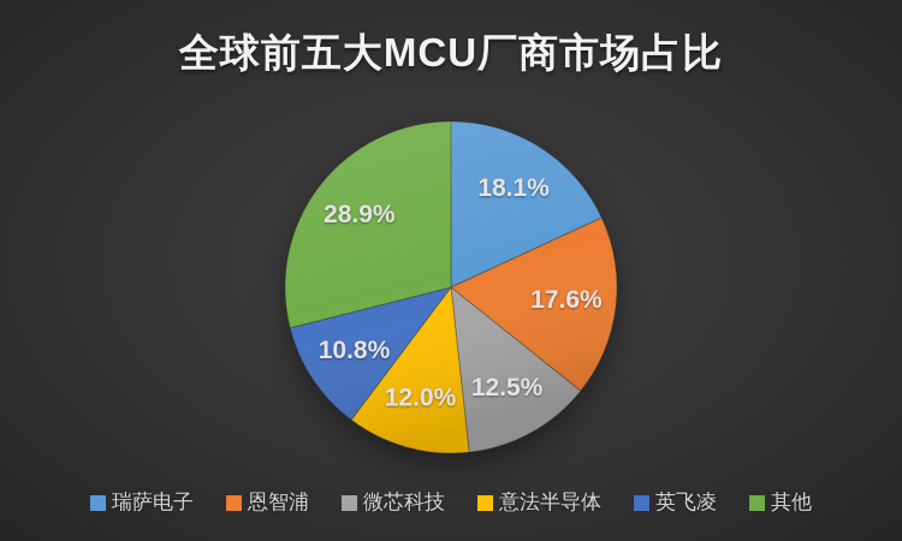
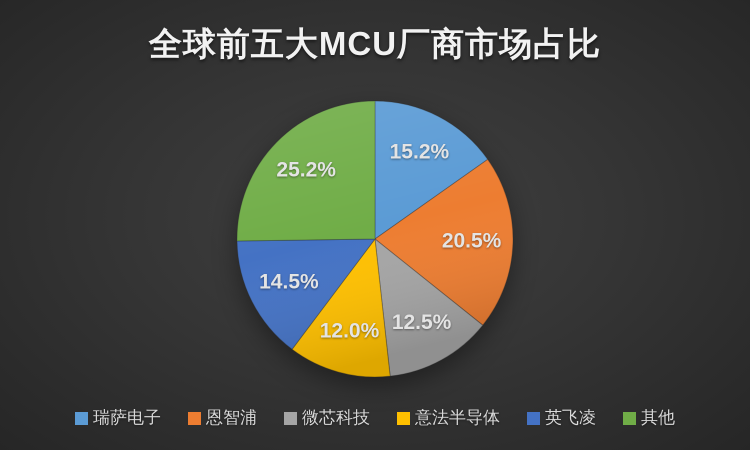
瑞萨电子: 18.1% -> 15.2%
恩智浦: 17.6% -> 20.5%
英飞凌: 10.8% -> 14.5%
其他: 28.9% -> 25.2%
